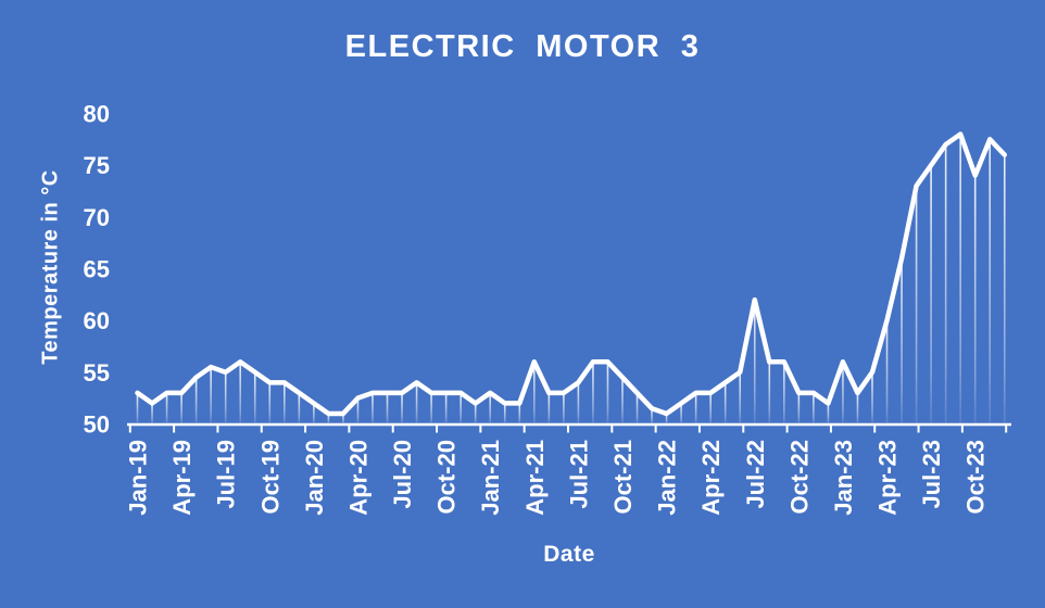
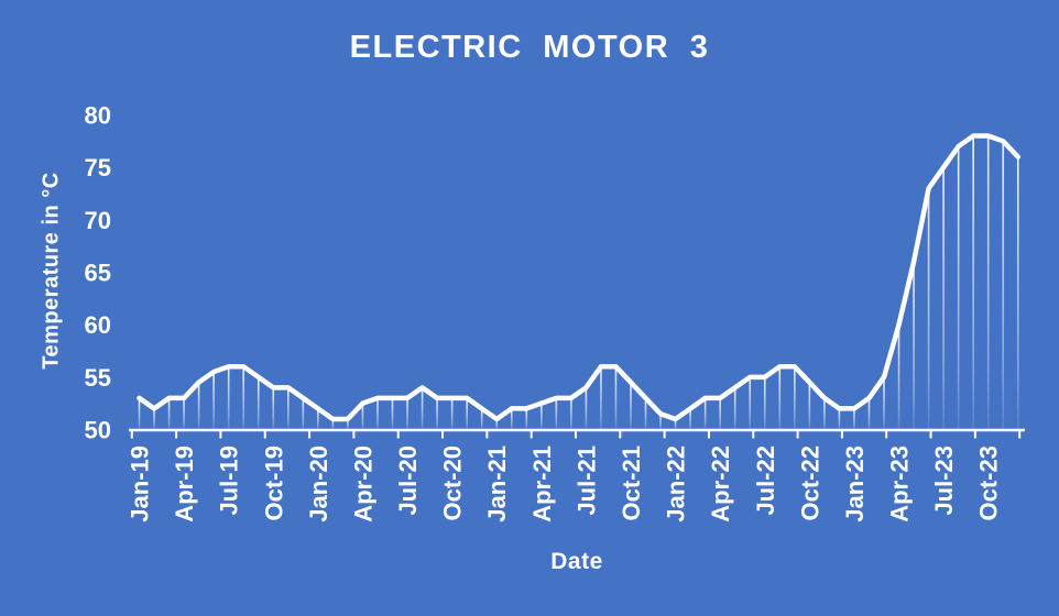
Jul-19: 55 -> 56
Jan-21: 53 -> 51
Apr-21: 56 -> 52
Jul-22: 62 -> 55
Oct-22: 53 -> 54
Jan-23: 56 -> 52
Oct-23: 74 -> 78
